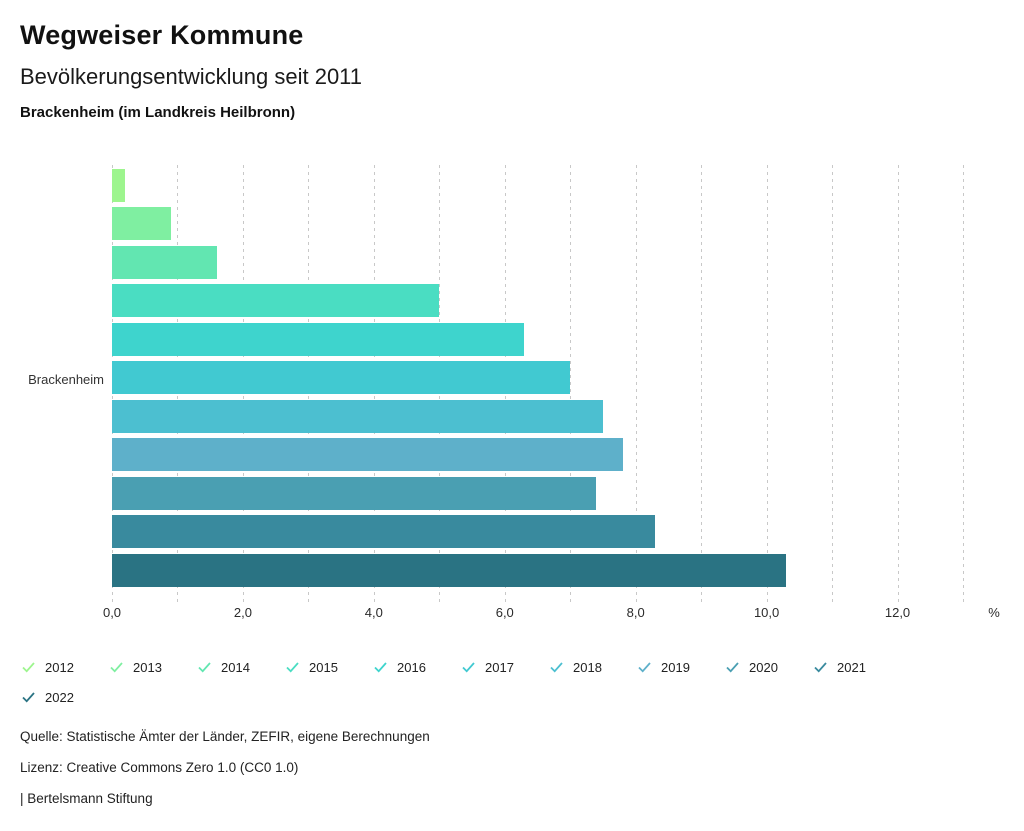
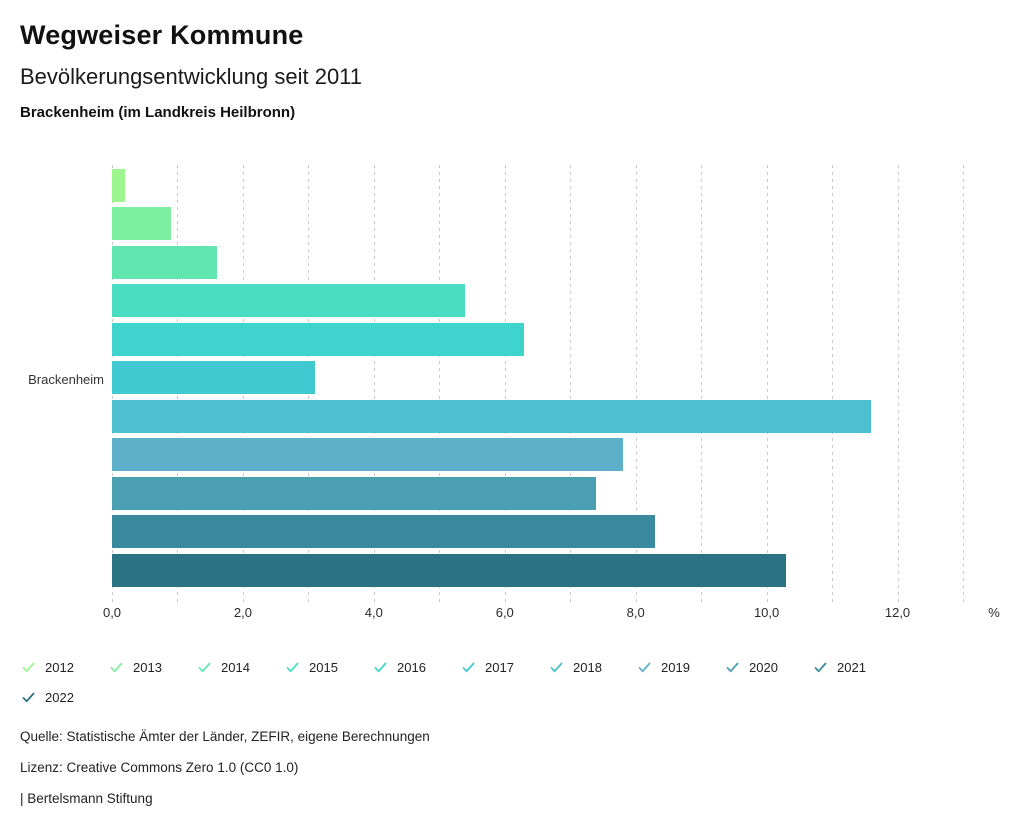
2015: 5,0 -> 5,4
2017: 7,0 -> 3,1
2018: 7,5 -> 11,6
